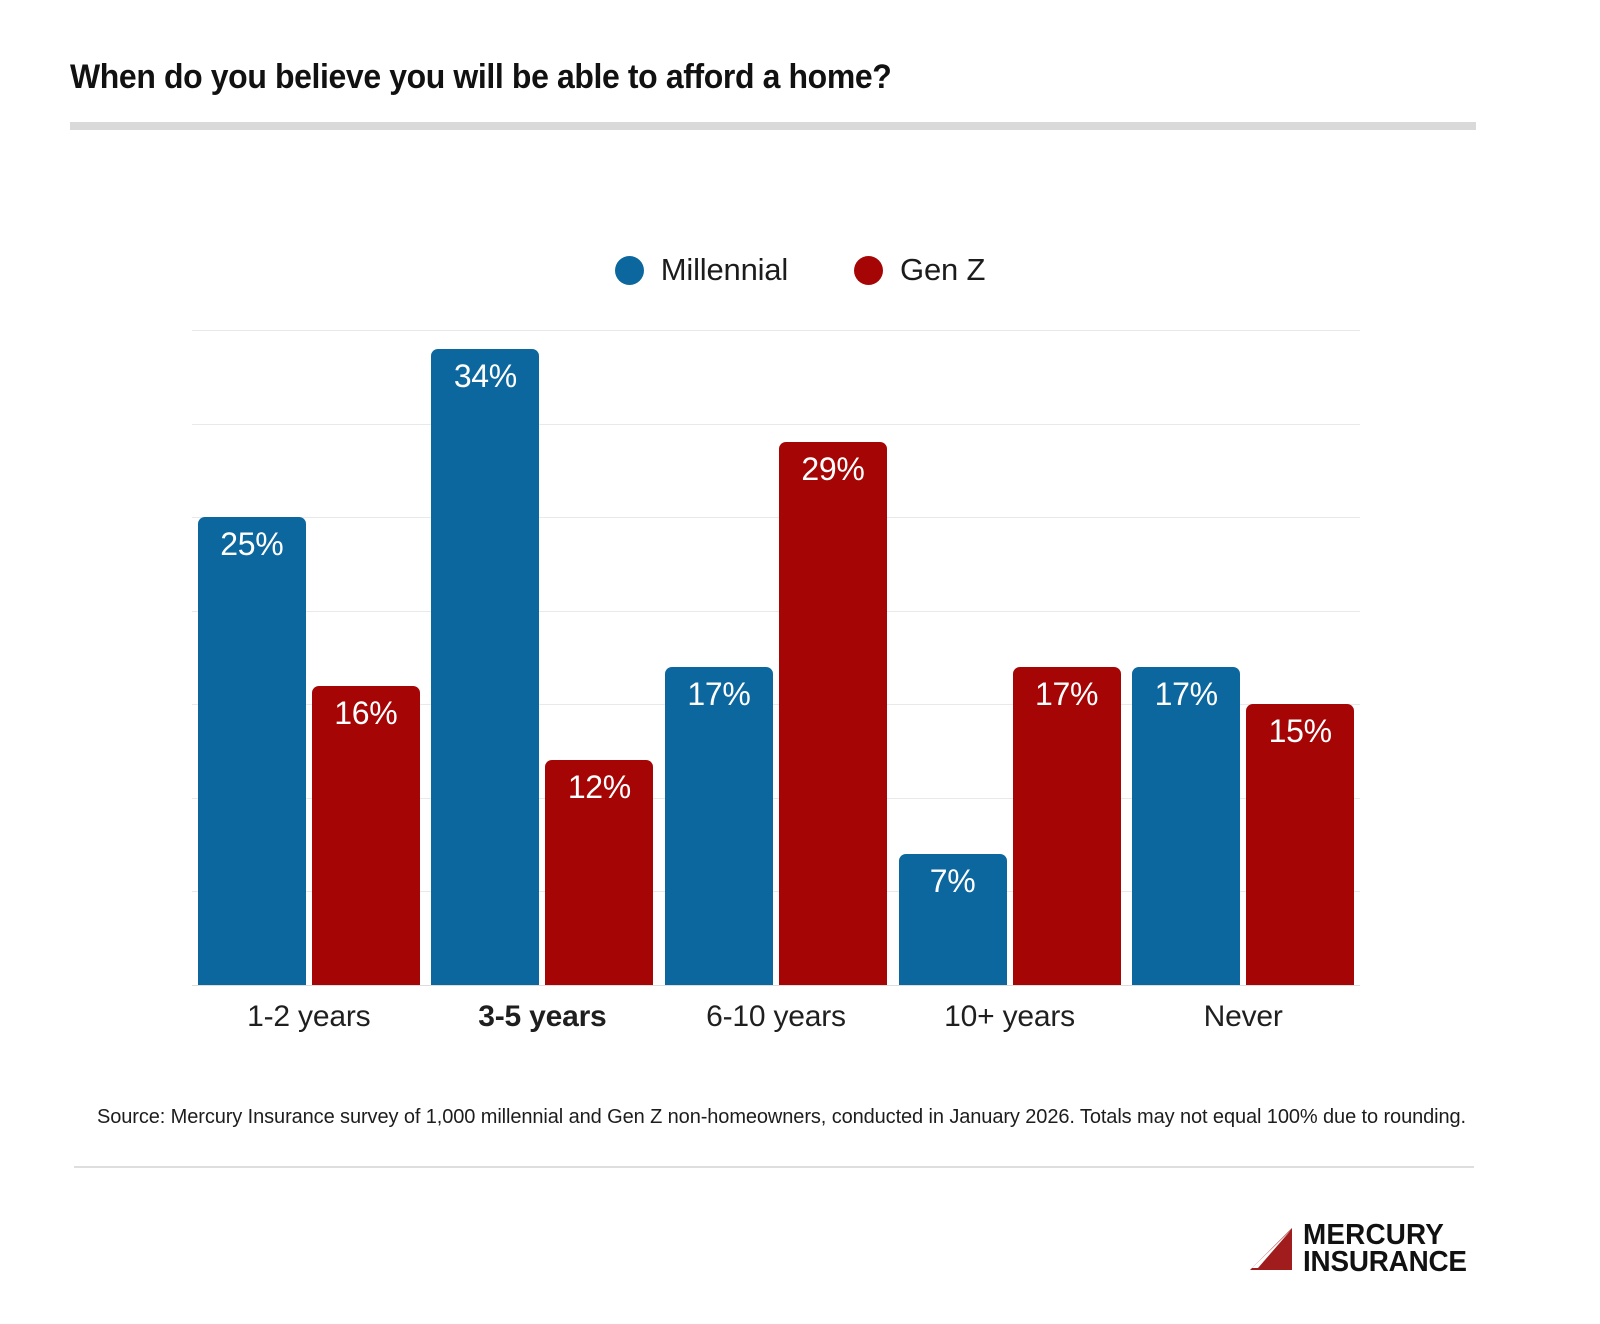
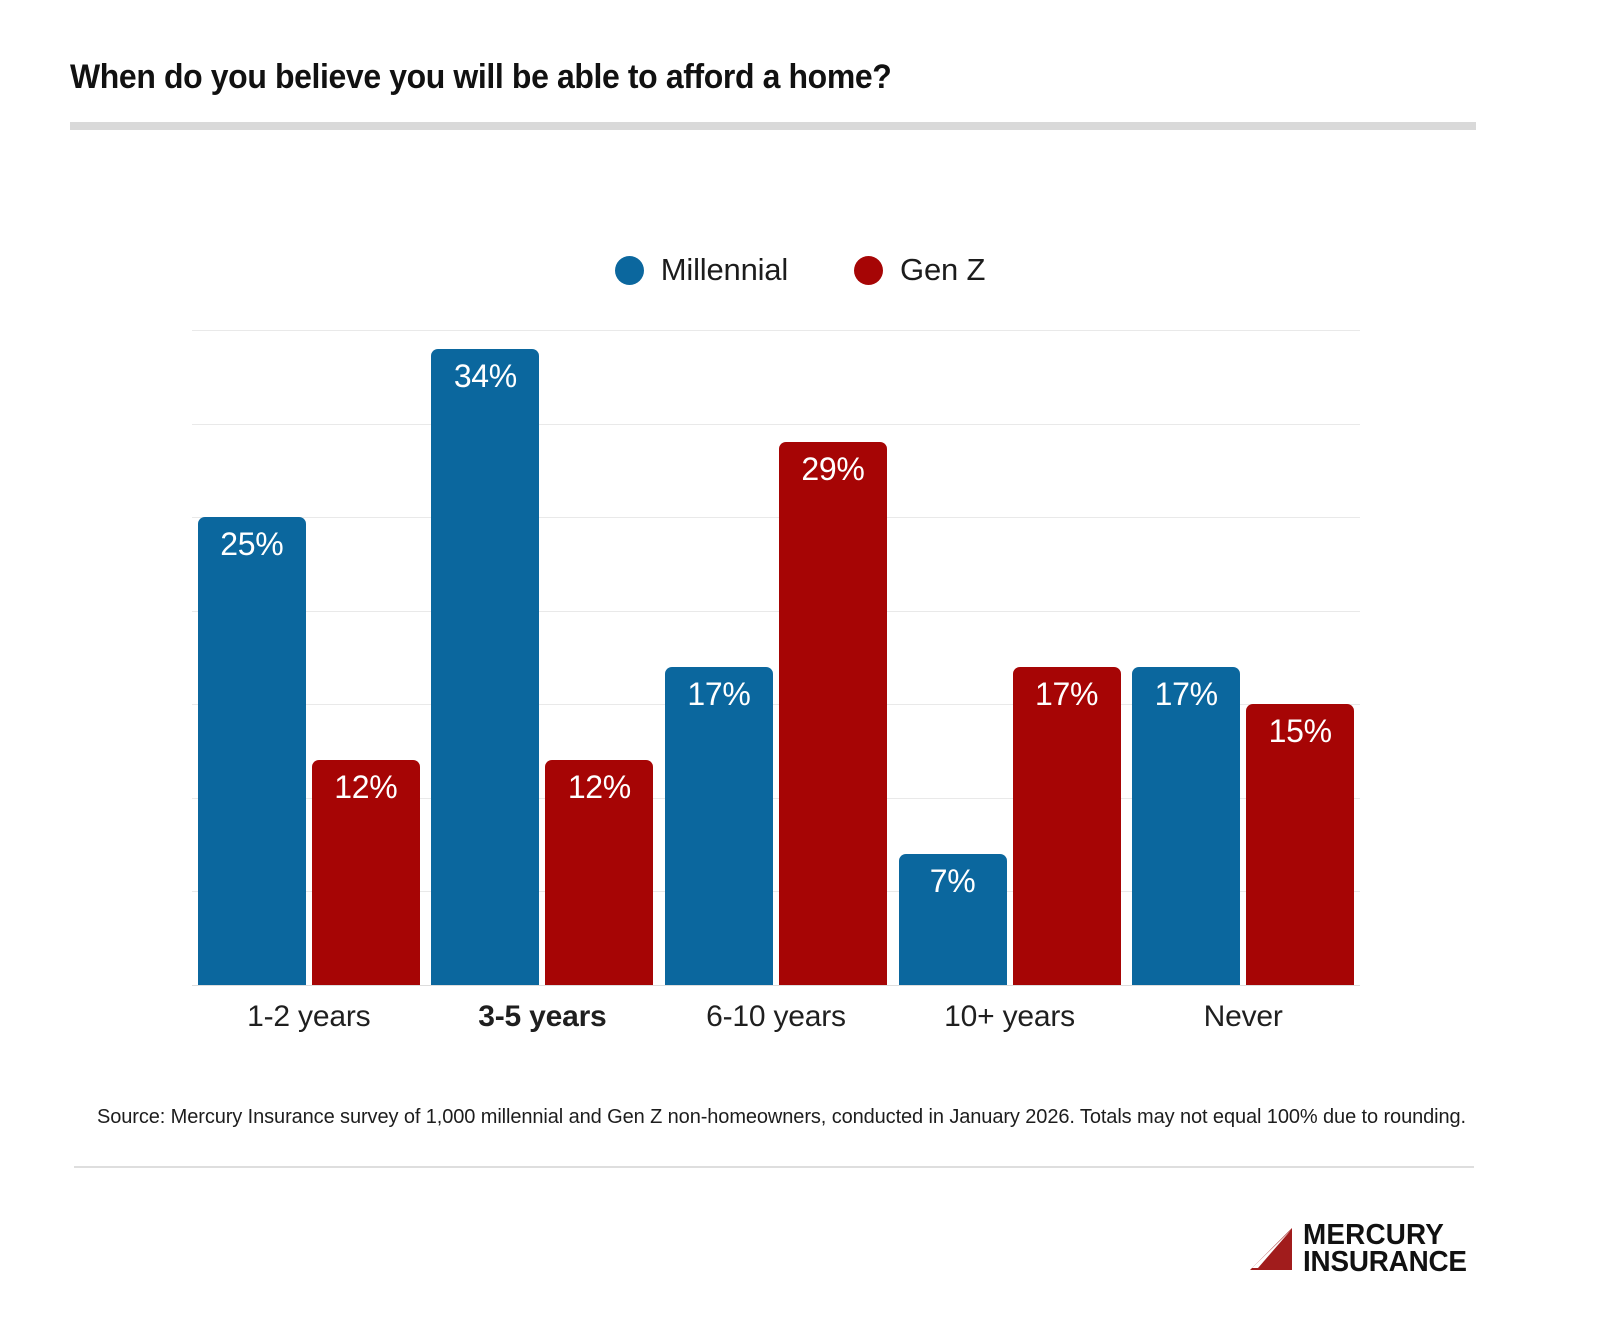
Gen Z/1-2 years: 16% -> 12%
